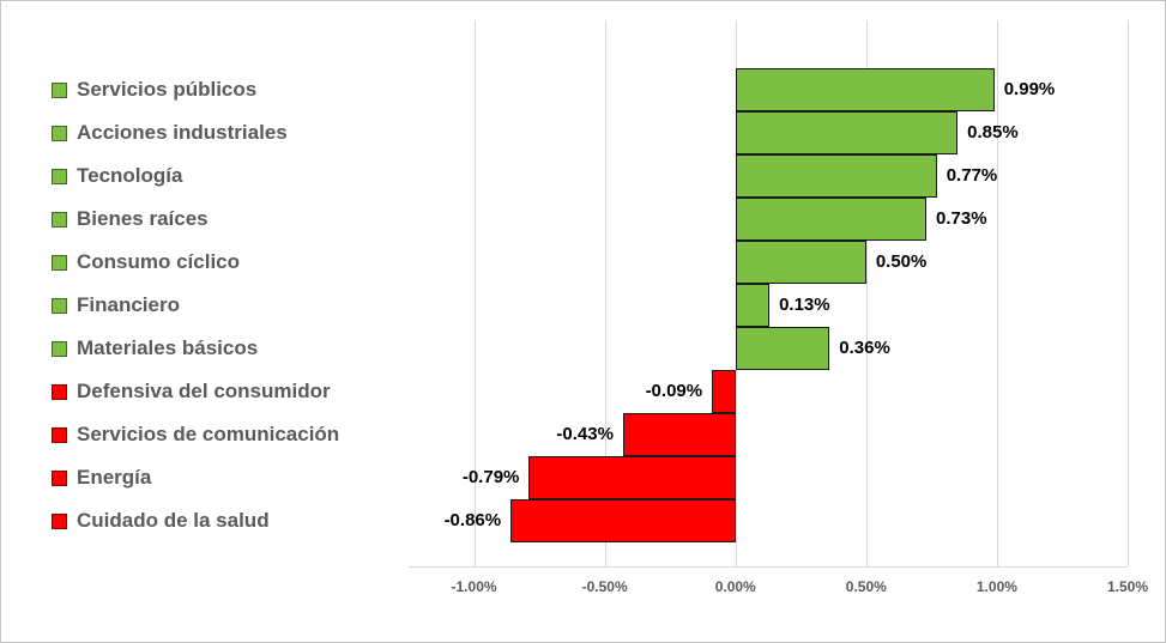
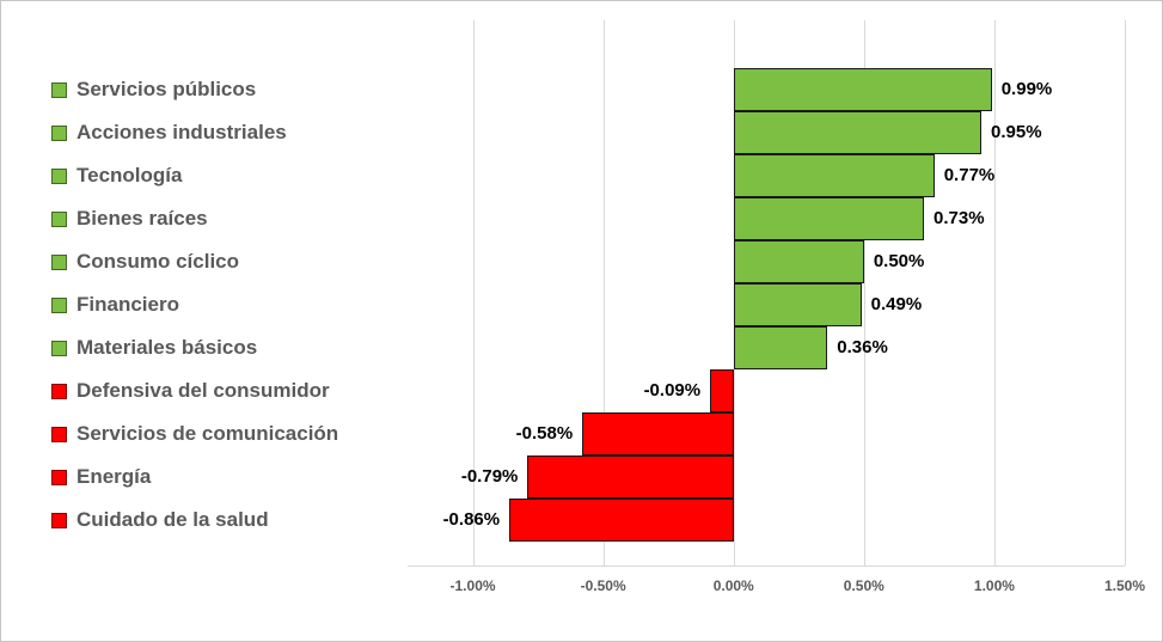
Acciones industriales: 0.85% -> 0.95%
Financiero: 0.13% -> 0.49%
Servicios de comunicación: -0.43% -> -0.58%
